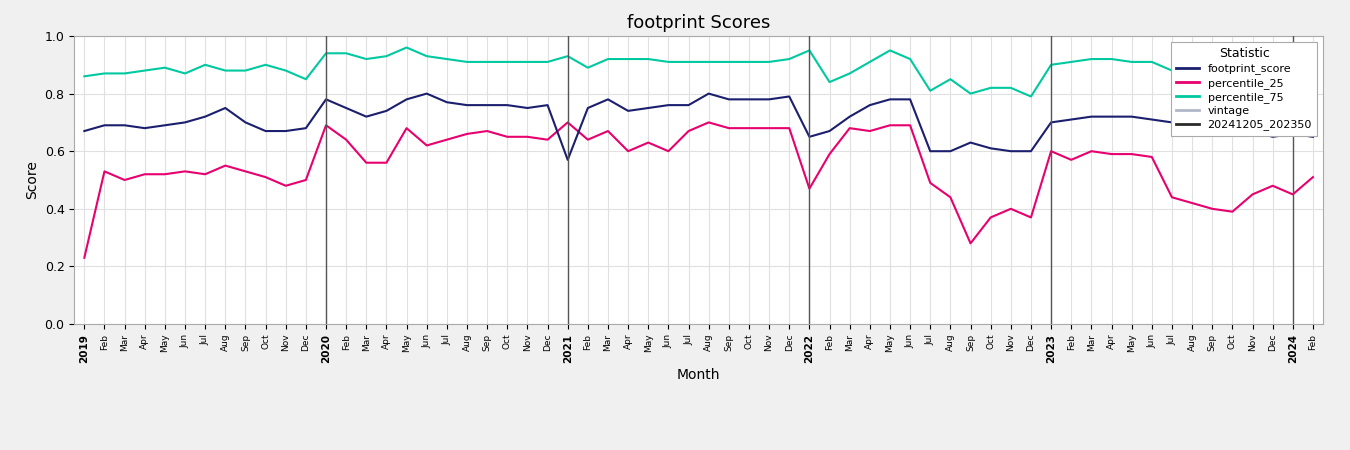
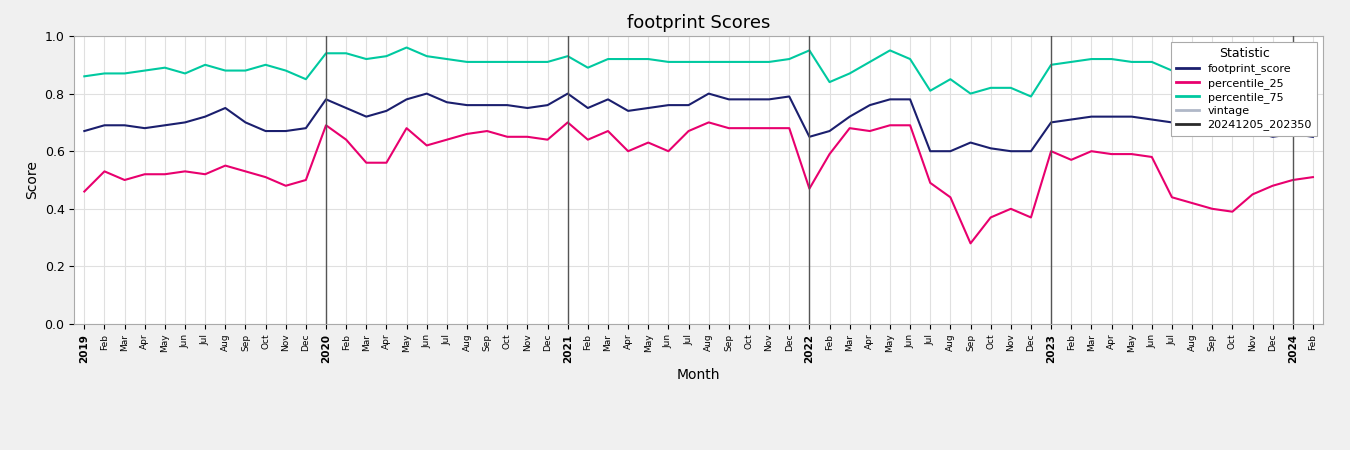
percentile_25/2019: 0.23 -> 0.46
footprint_score/2021: 0.57 -> 0.80
percentile_25/2024: 0.45 -> 0.50
